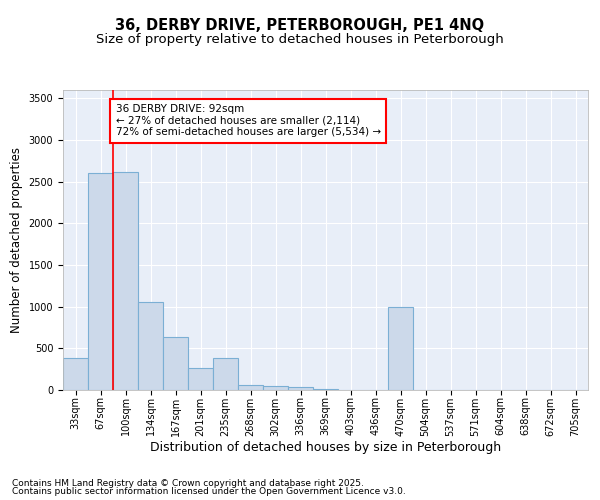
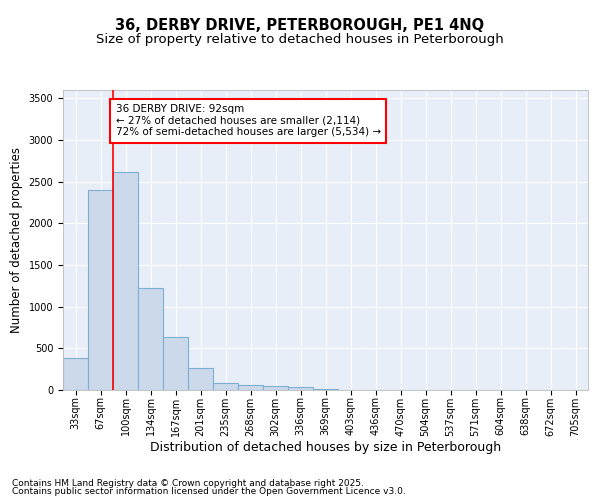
67sqm: 2600 -> 2400
134sqm: 1060 -> 1230
235sqm: 380 -> 90
470sqm: 1000 -> 0
